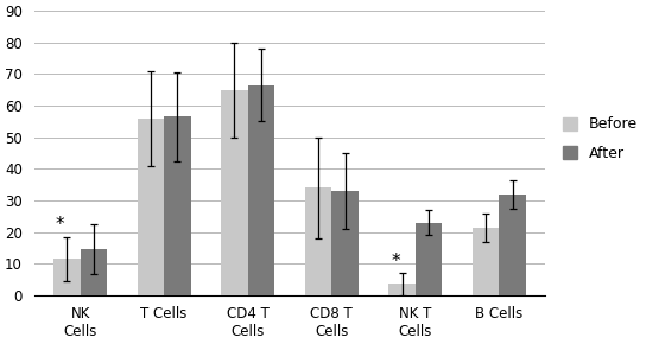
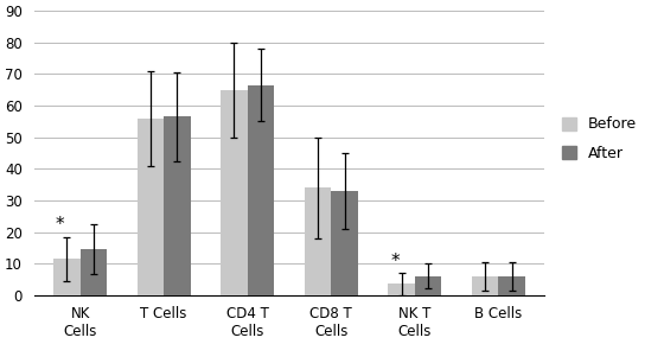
After/NK T Cells: 23.0 -> 6.0
Before/B Cells: 21.5 -> 6.0
After/B Cells: 32.0 -> 6.0
